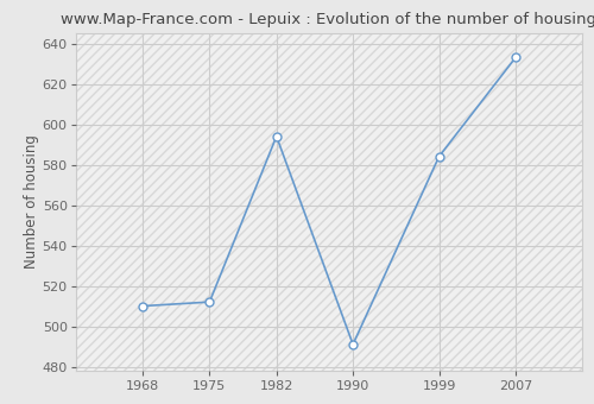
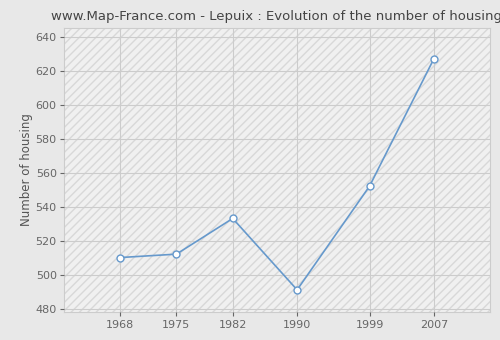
1982: 594 -> 533
1999: 584 -> 552
2007: 633 -> 627
